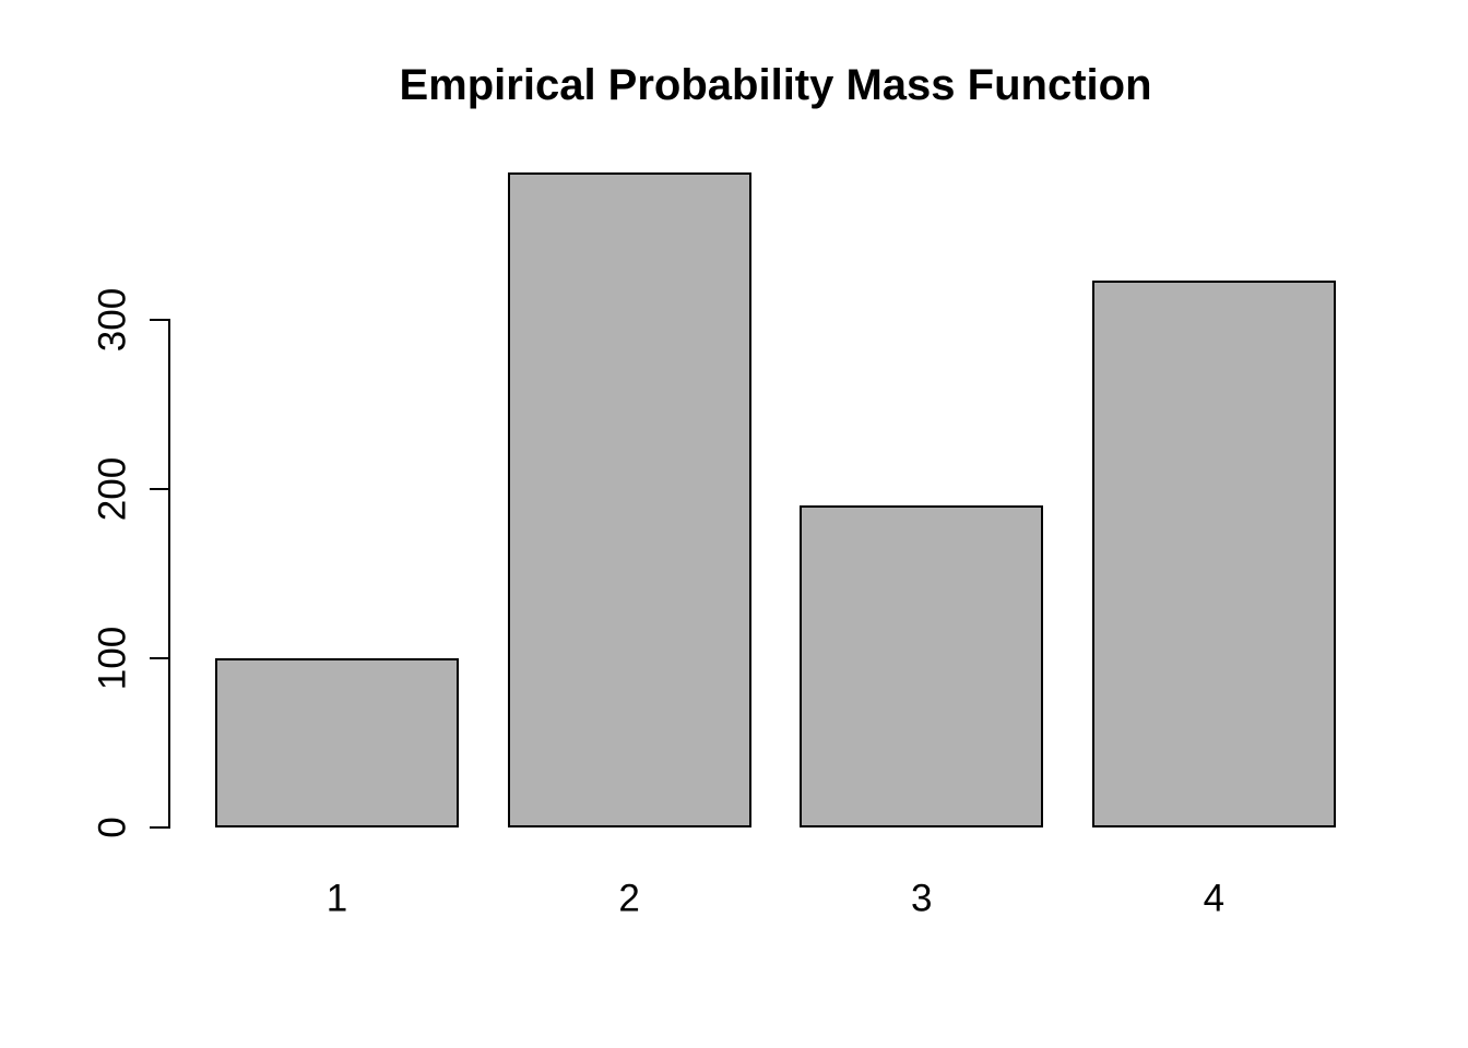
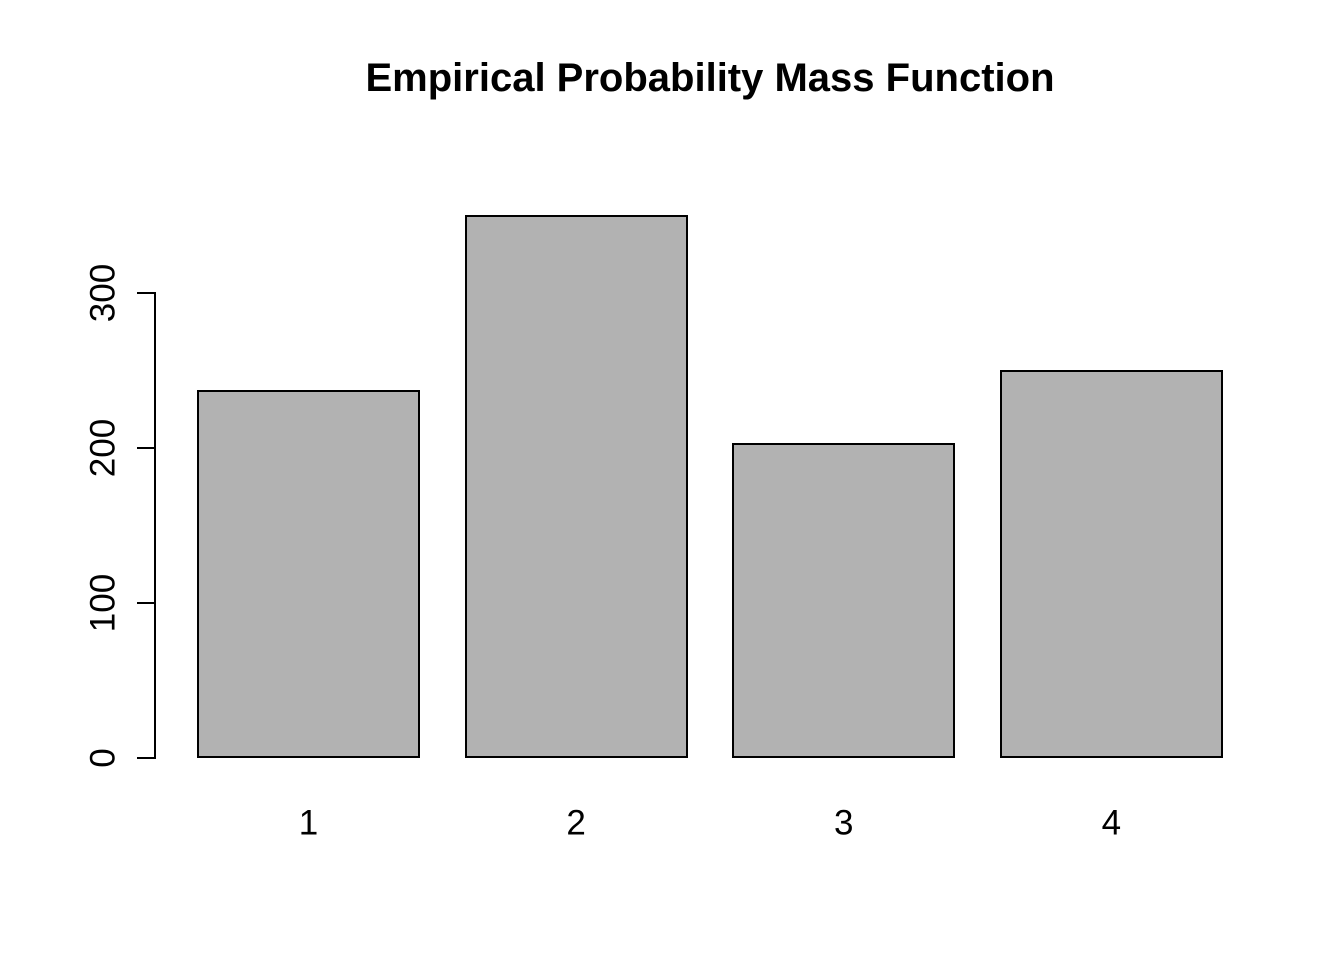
1: 100 -> 237
2: 387 -> 350
3: 190 -> 203
4: 323 -> 250
